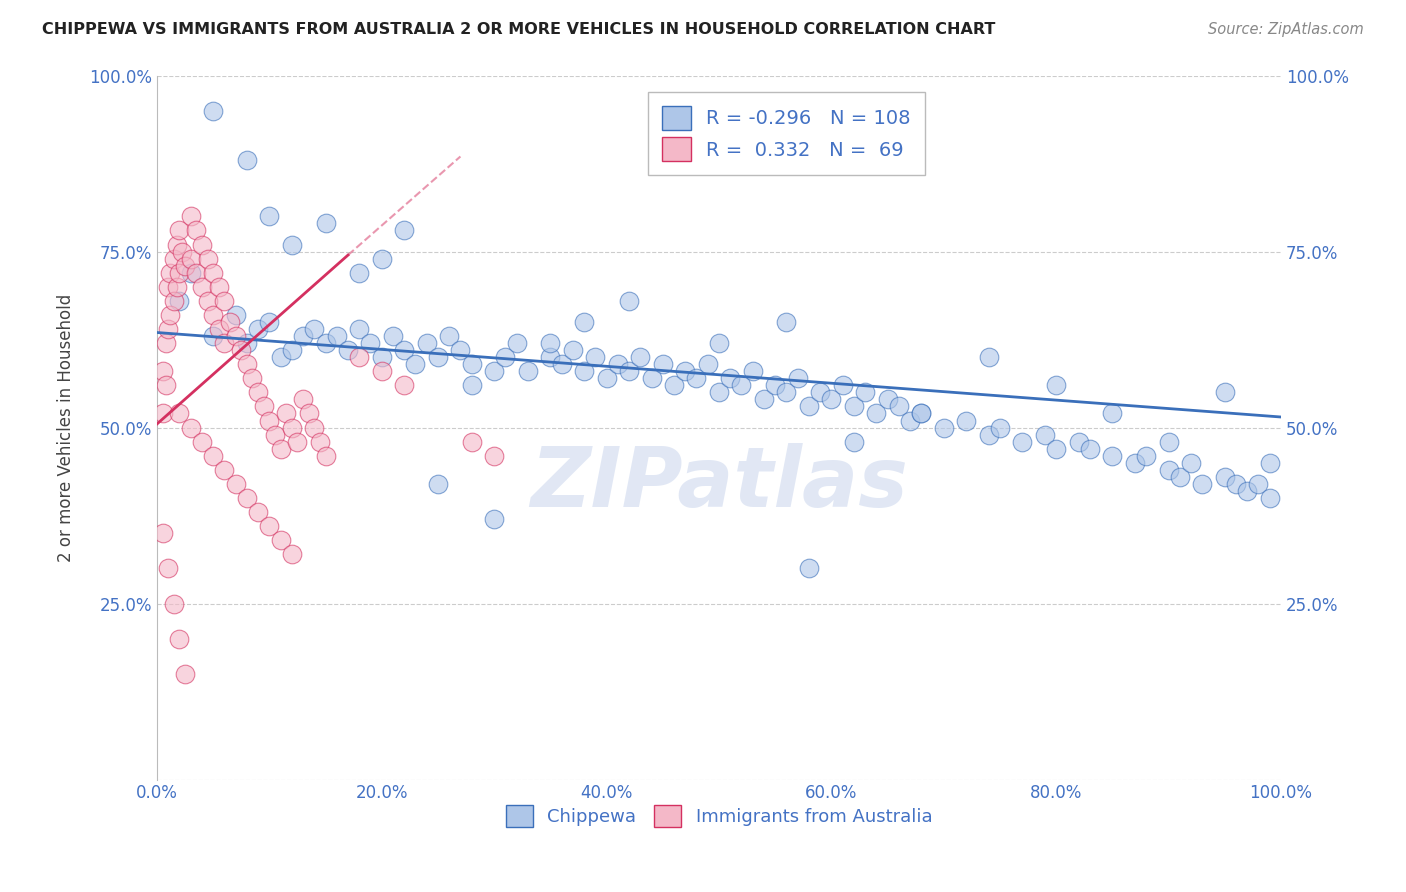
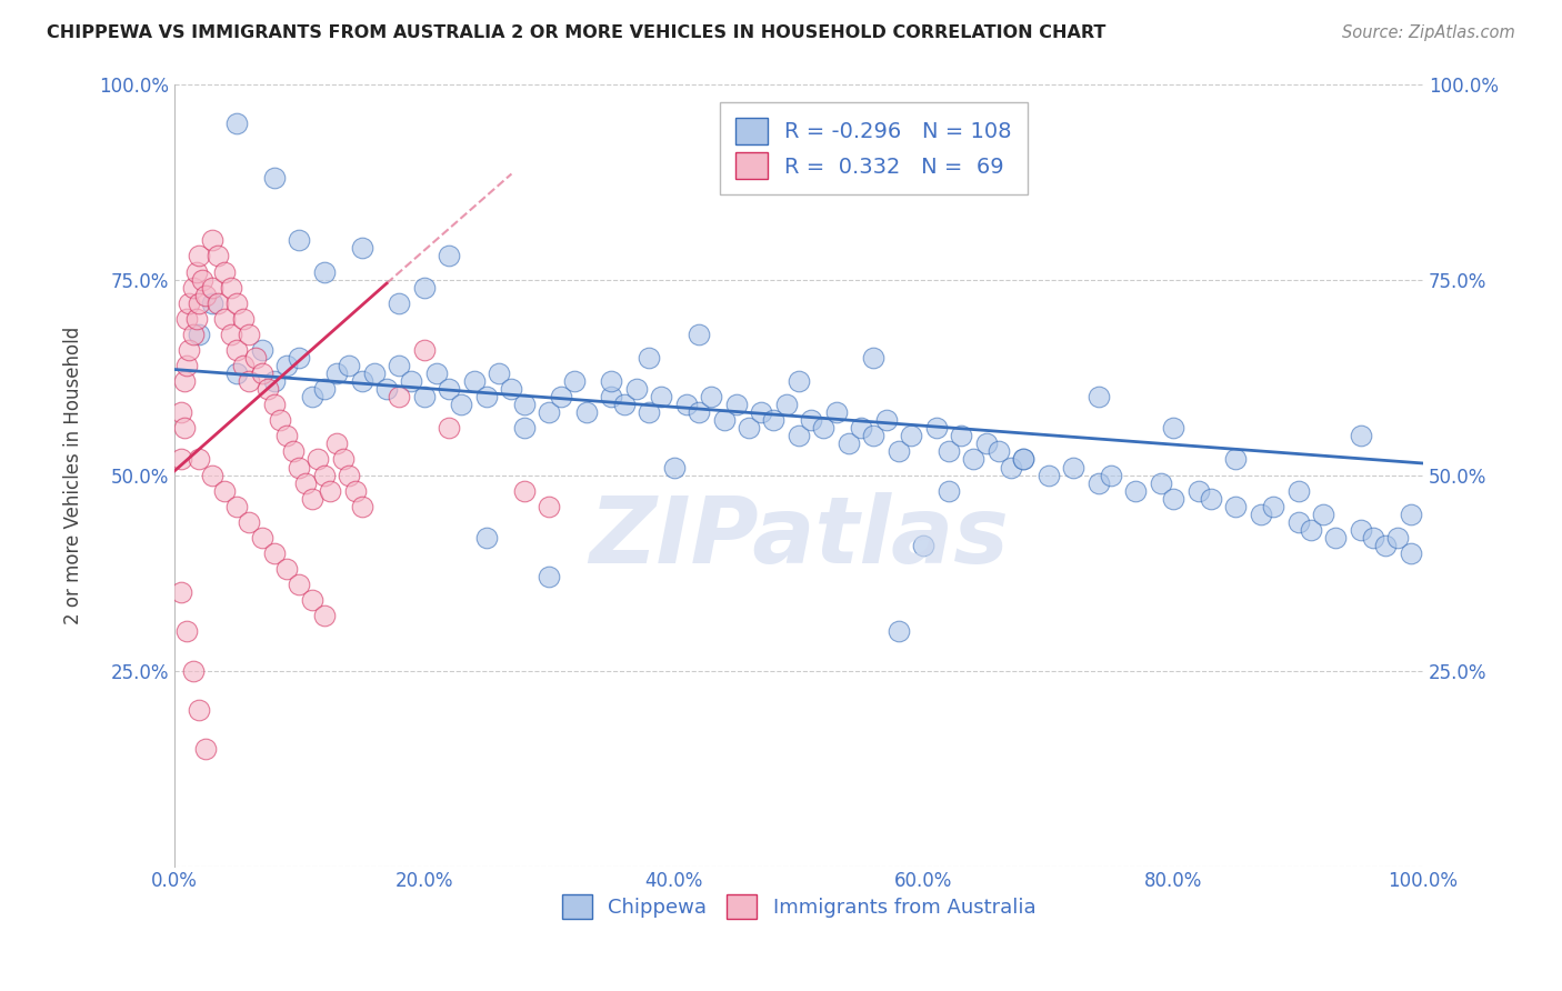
Immigrants from Australia/20.0%: 58% -> 66%
Chippewa/40.0%: 57% -> 51%
Chippewa/60.0%: 54% -> 41%
